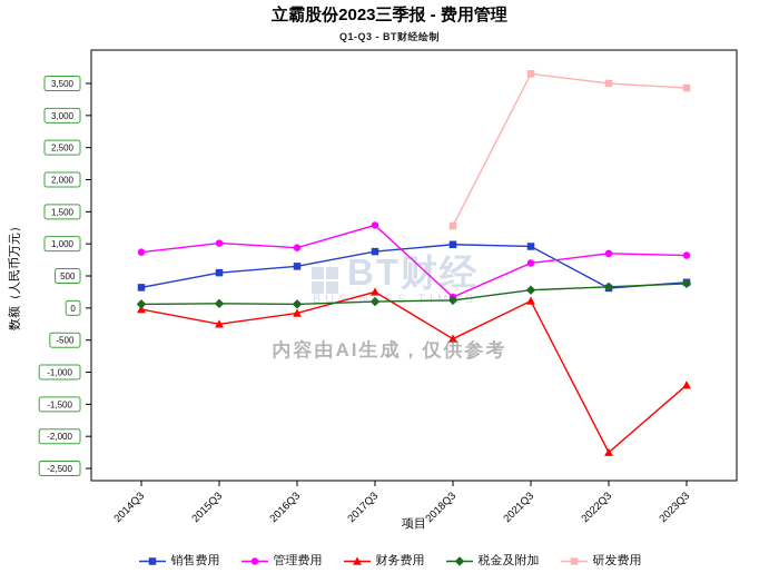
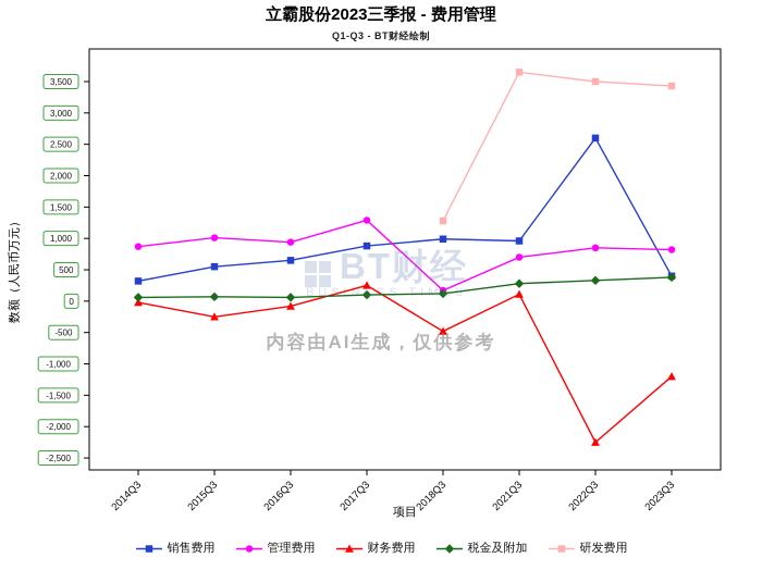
销售费用/2022Q3: 300 -> 2600
